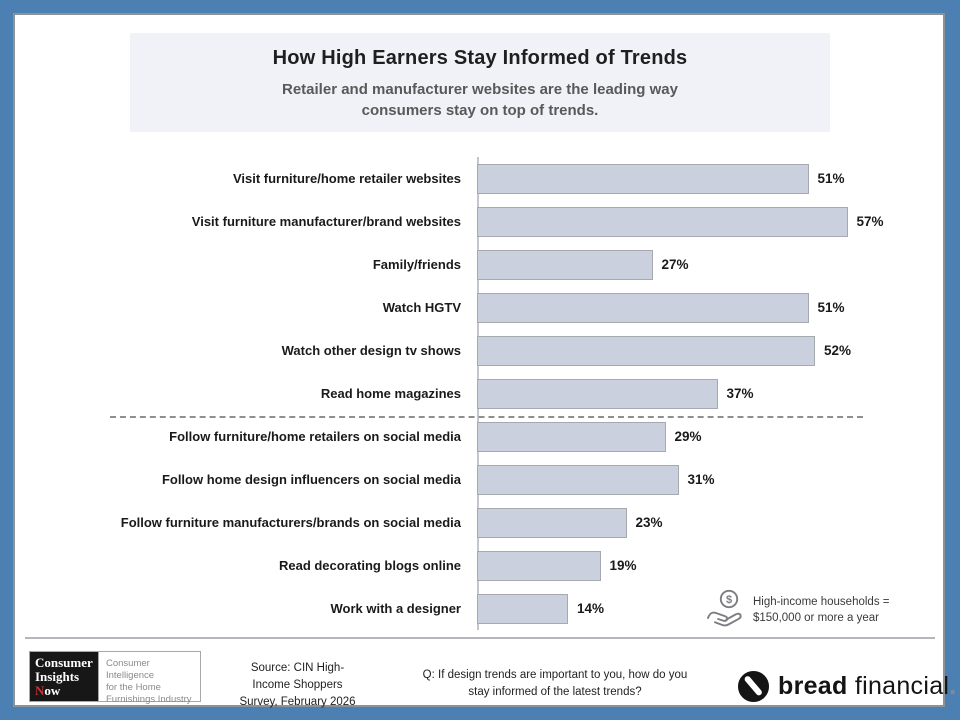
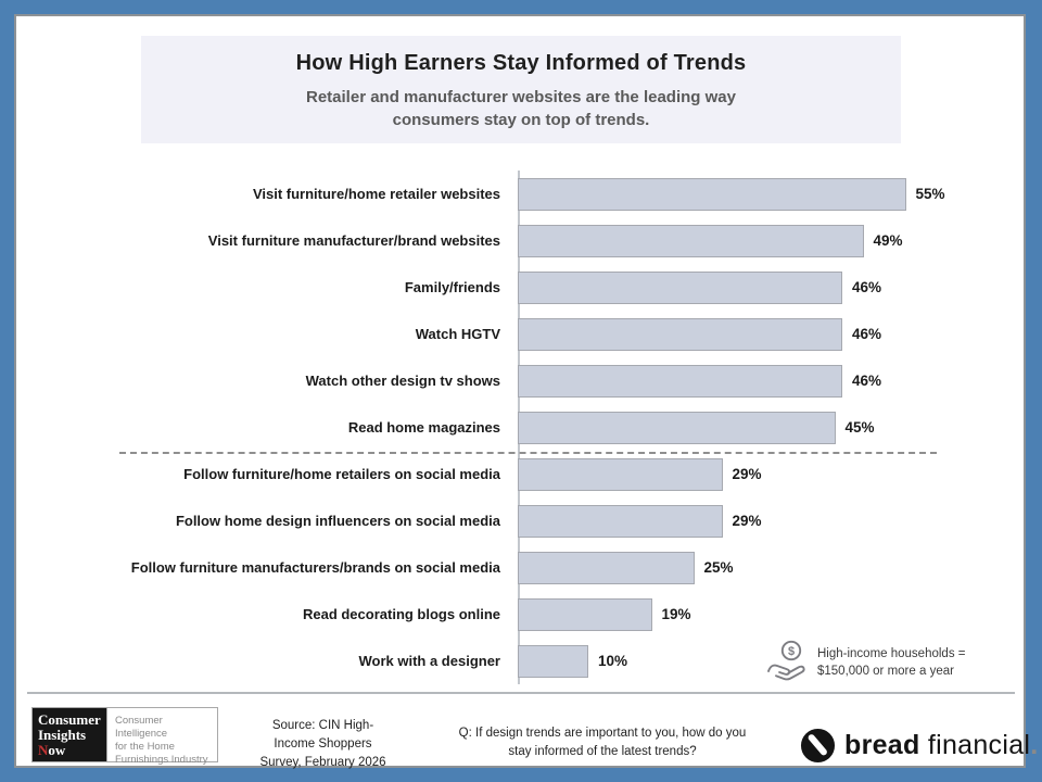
Visit furniture/home retailer websites: 51% -> 55%
Visit furniture manufacturer/brand websites: 57% -> 49%
Family/friends: 27% -> 46%
Watch HGTV: 51% -> 46%
Watch other design tv shows: 52% -> 46%
Read home magazines: 37% -> 45%
Follow home design influencers on social media: 31% -> 29%
Follow furniture manufacturers/brands on social media: 23% -> 25%
Work with a designer: 14% -> 10%
